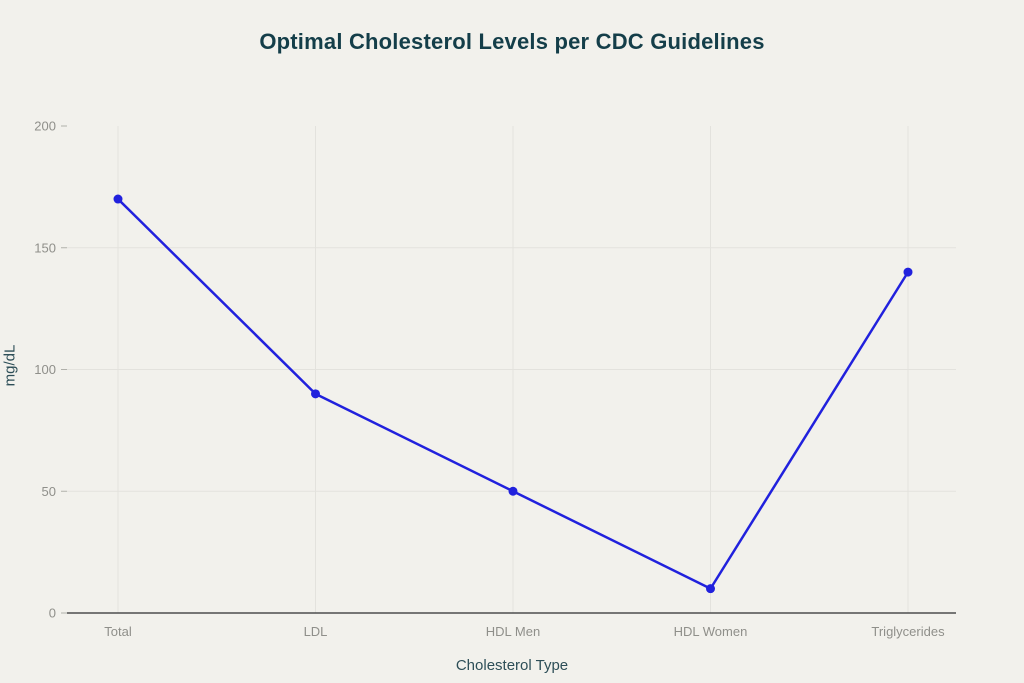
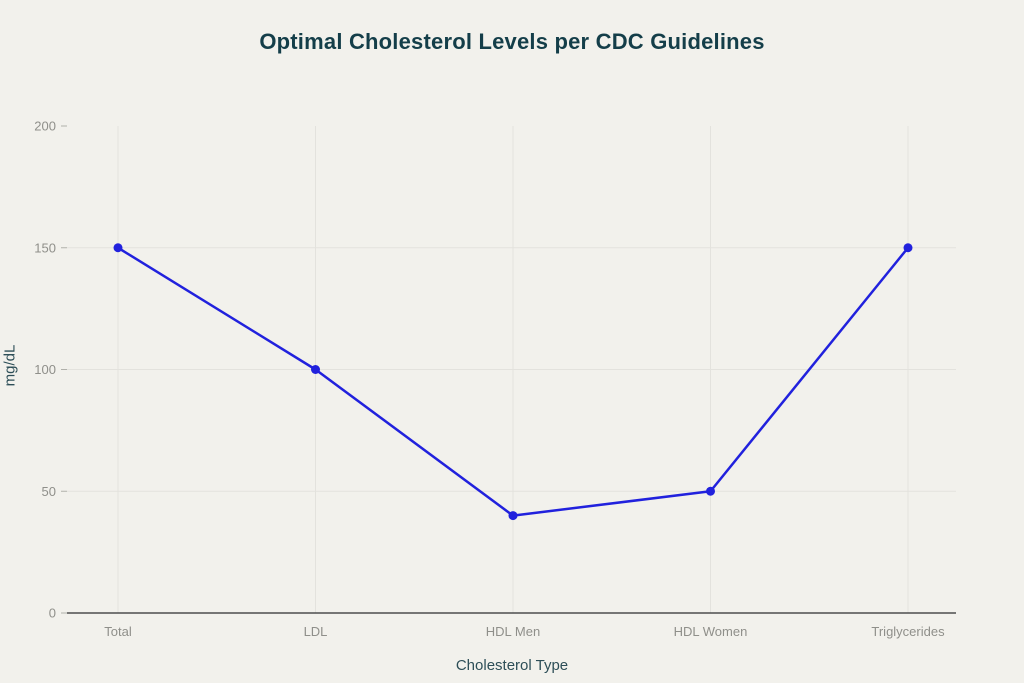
Total: 170 -> 150
LDL: 90 -> 100
HDL Men: 50 -> 40
HDL Women: 10 -> 50
Triglycerides: 140 -> 150
